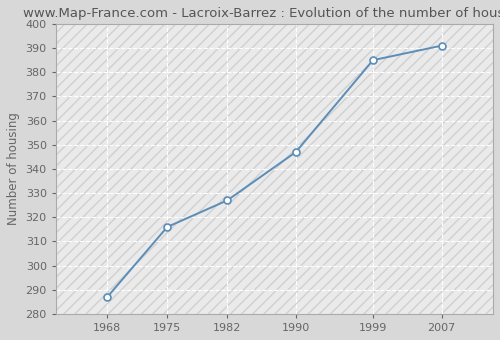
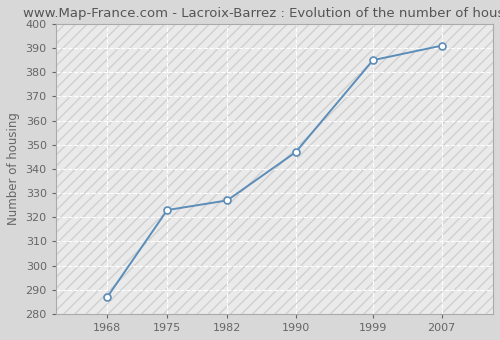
1975: 316 -> 323
